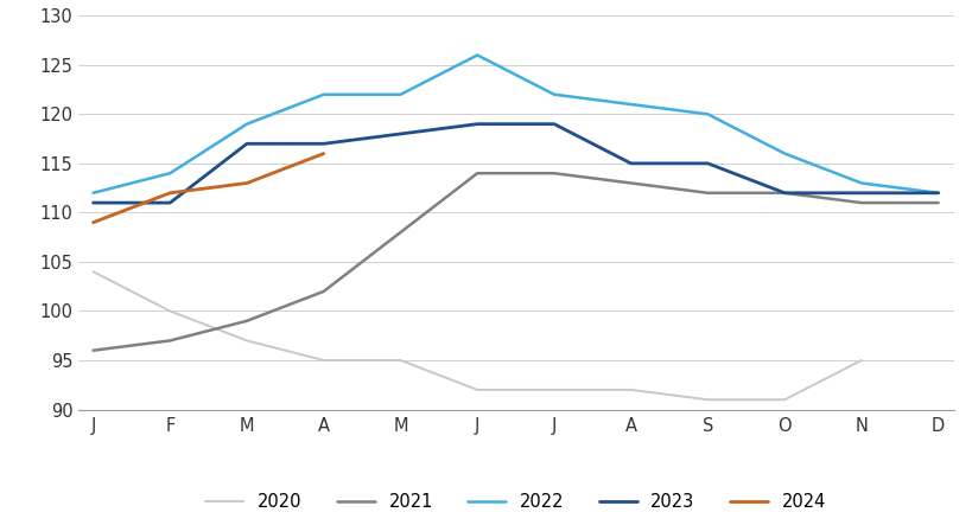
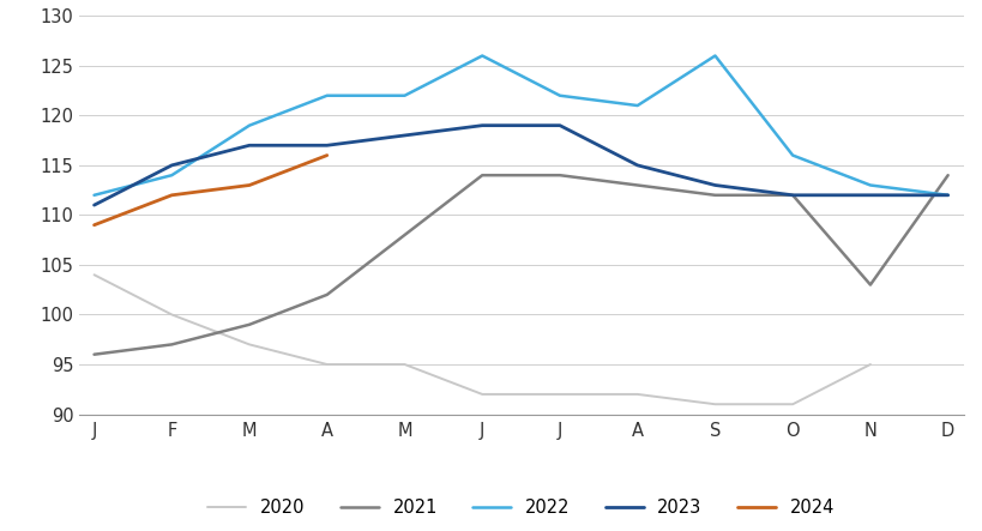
2023/F: 111 -> 115
2022/S: 120 -> 126
2023/S: 115 -> 113
2021/N: 111 -> 103
2021/D: 111 -> 114
